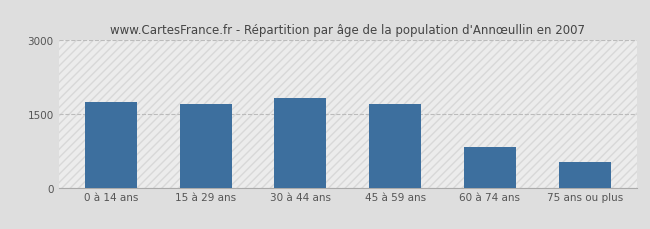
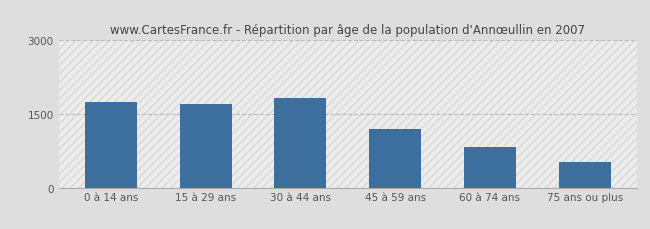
45 à 59 ans: 1700 -> 1200
